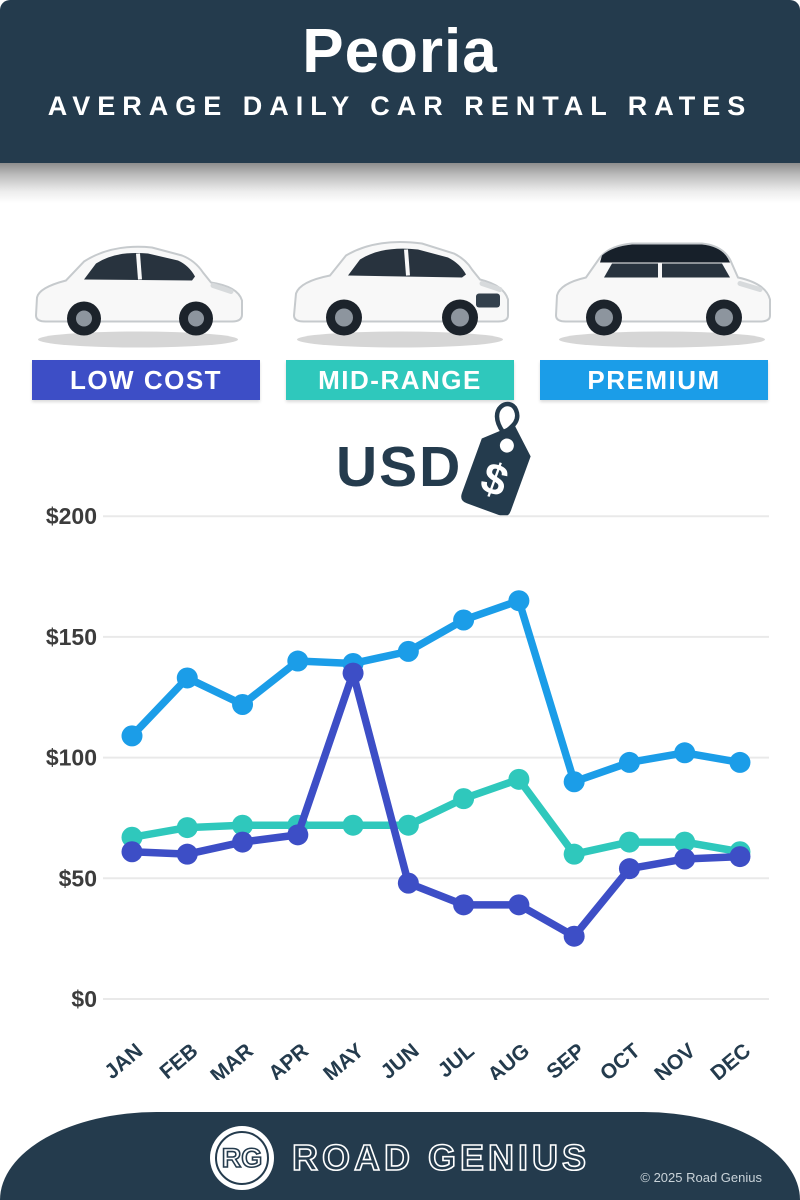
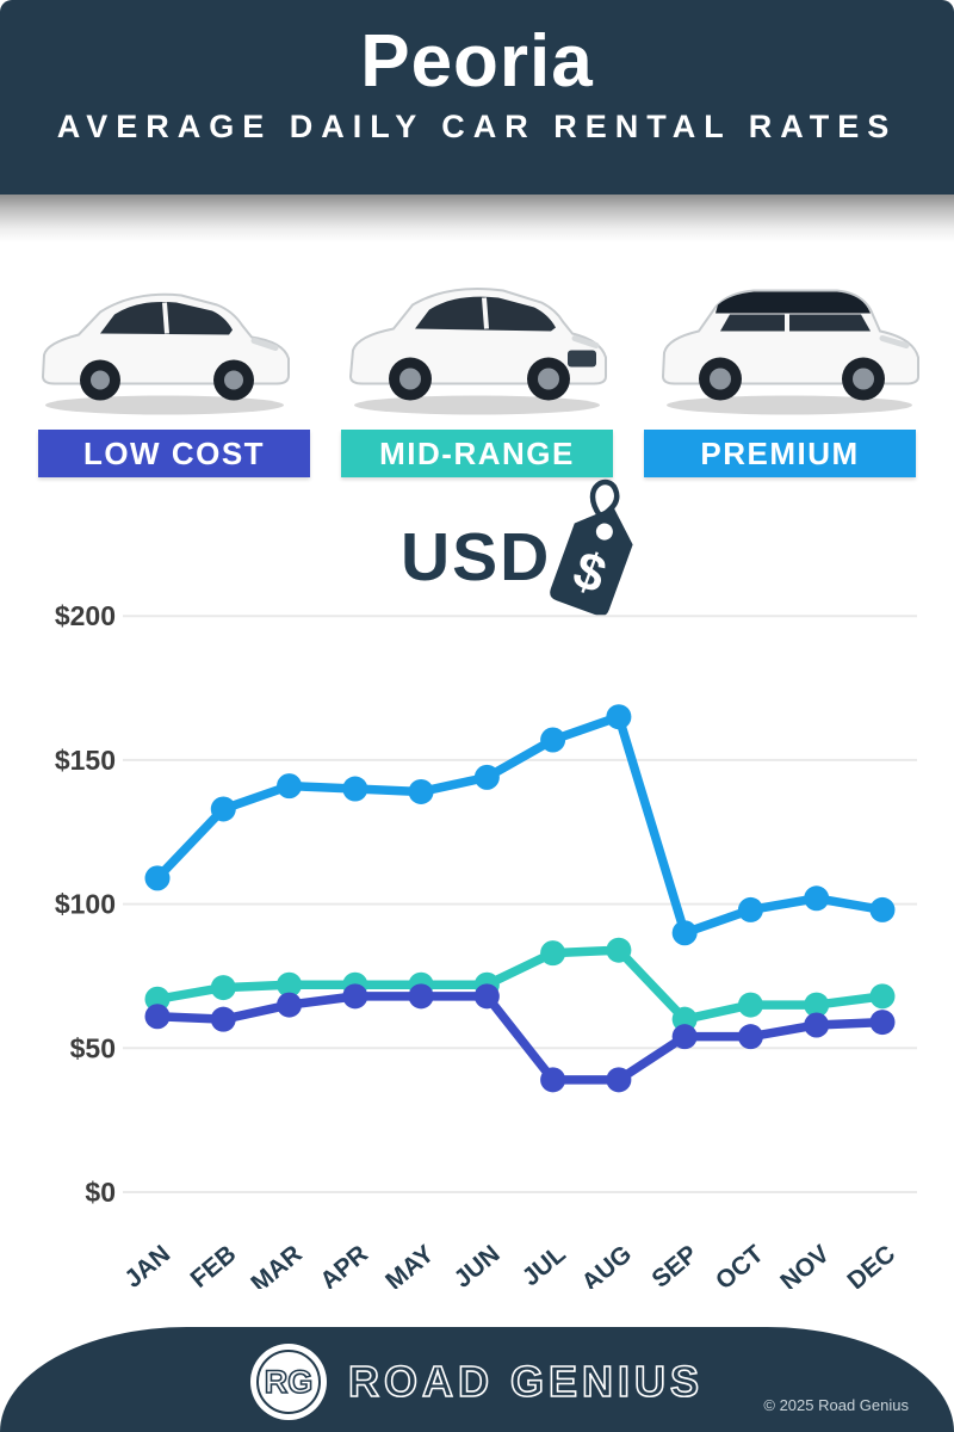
PREMIUM/MAR: $122 -> $141
LOW COST/MAY: $135 -> $68
LOW COST/JUN: $48 -> $68
MID-RANGE/AUG: $91 -> $84
LOW COST/SEP: $26 -> $54
MID-RANGE/DEC: $61 -> $68
